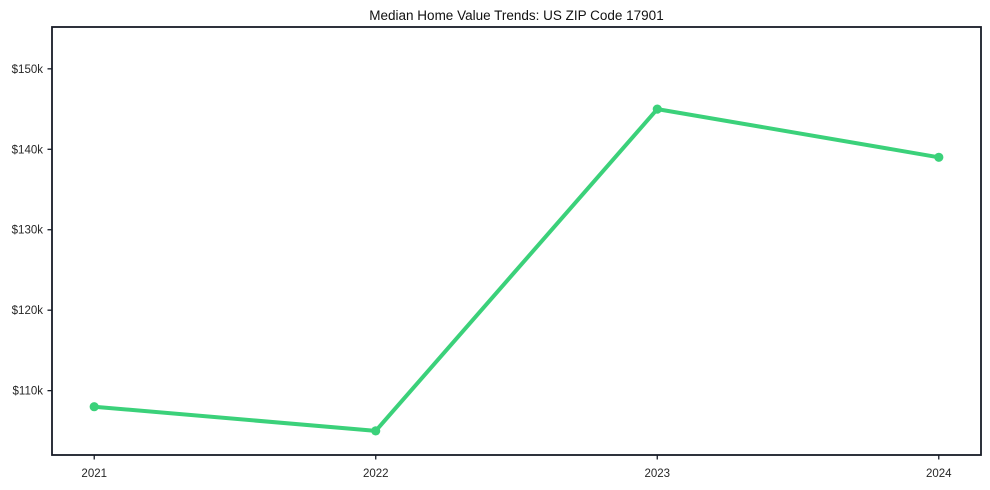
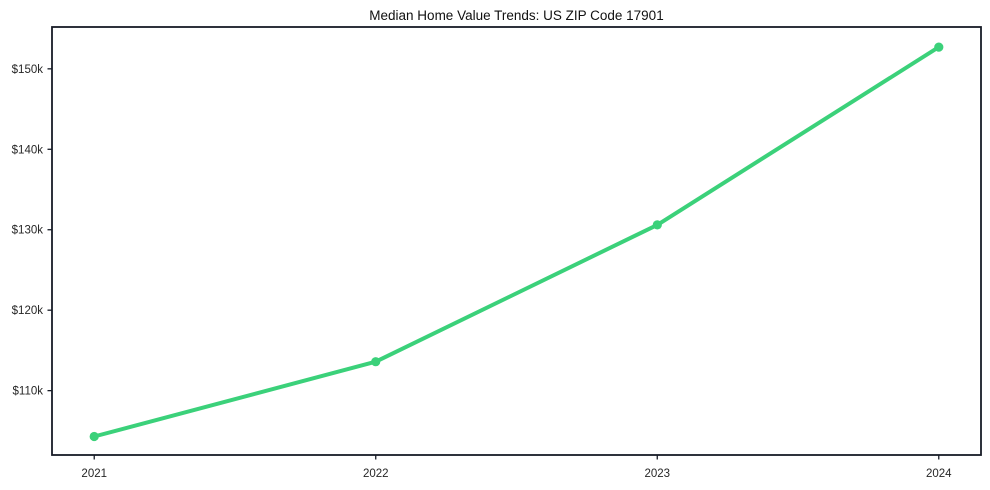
2021: $108k -> $104k
2022: $105k -> $114k
2023: $145k -> $131k
2024: $139k -> $153k
